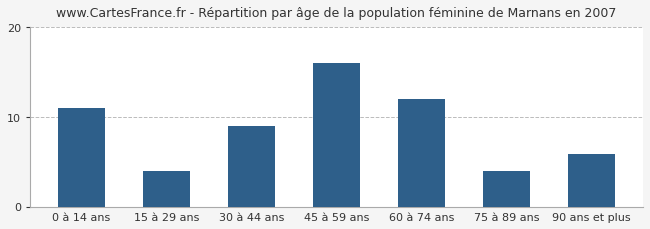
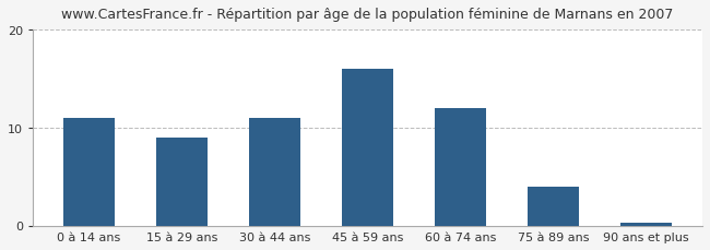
15 à 29 ans: 4.0 -> 9.0
30 à 44 ans: 9.0 -> 11.0
90 ans et plus: 5.8 -> 0.3
